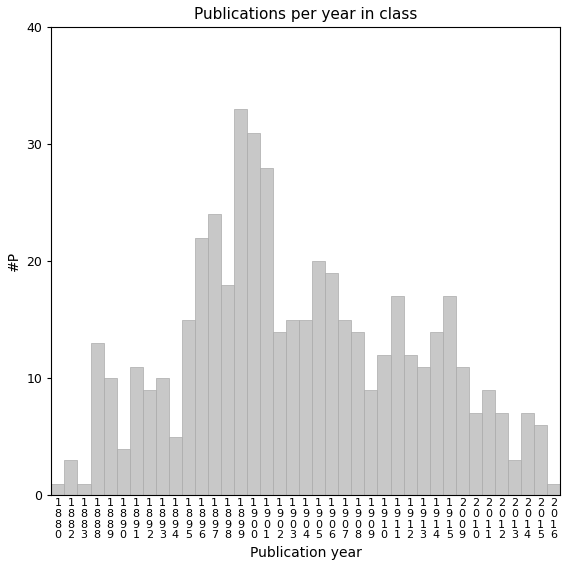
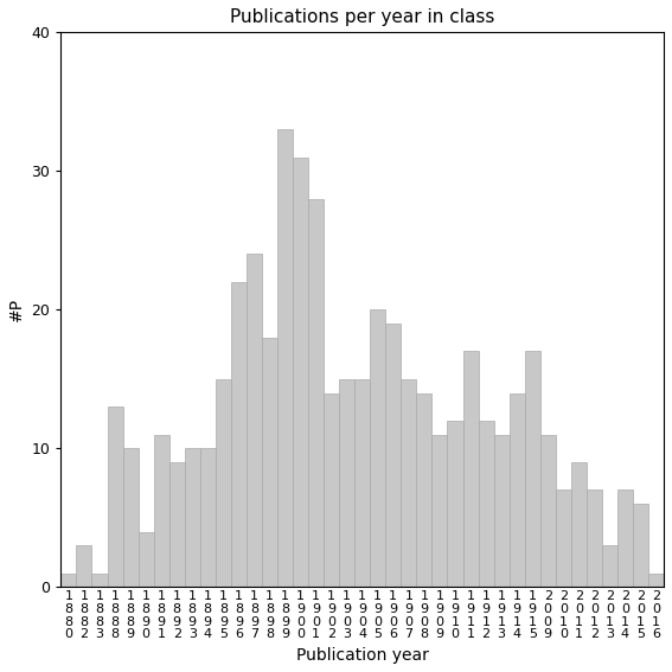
1 8 9 4: 5 -> 10
1 9 0 9: 9 -> 11
